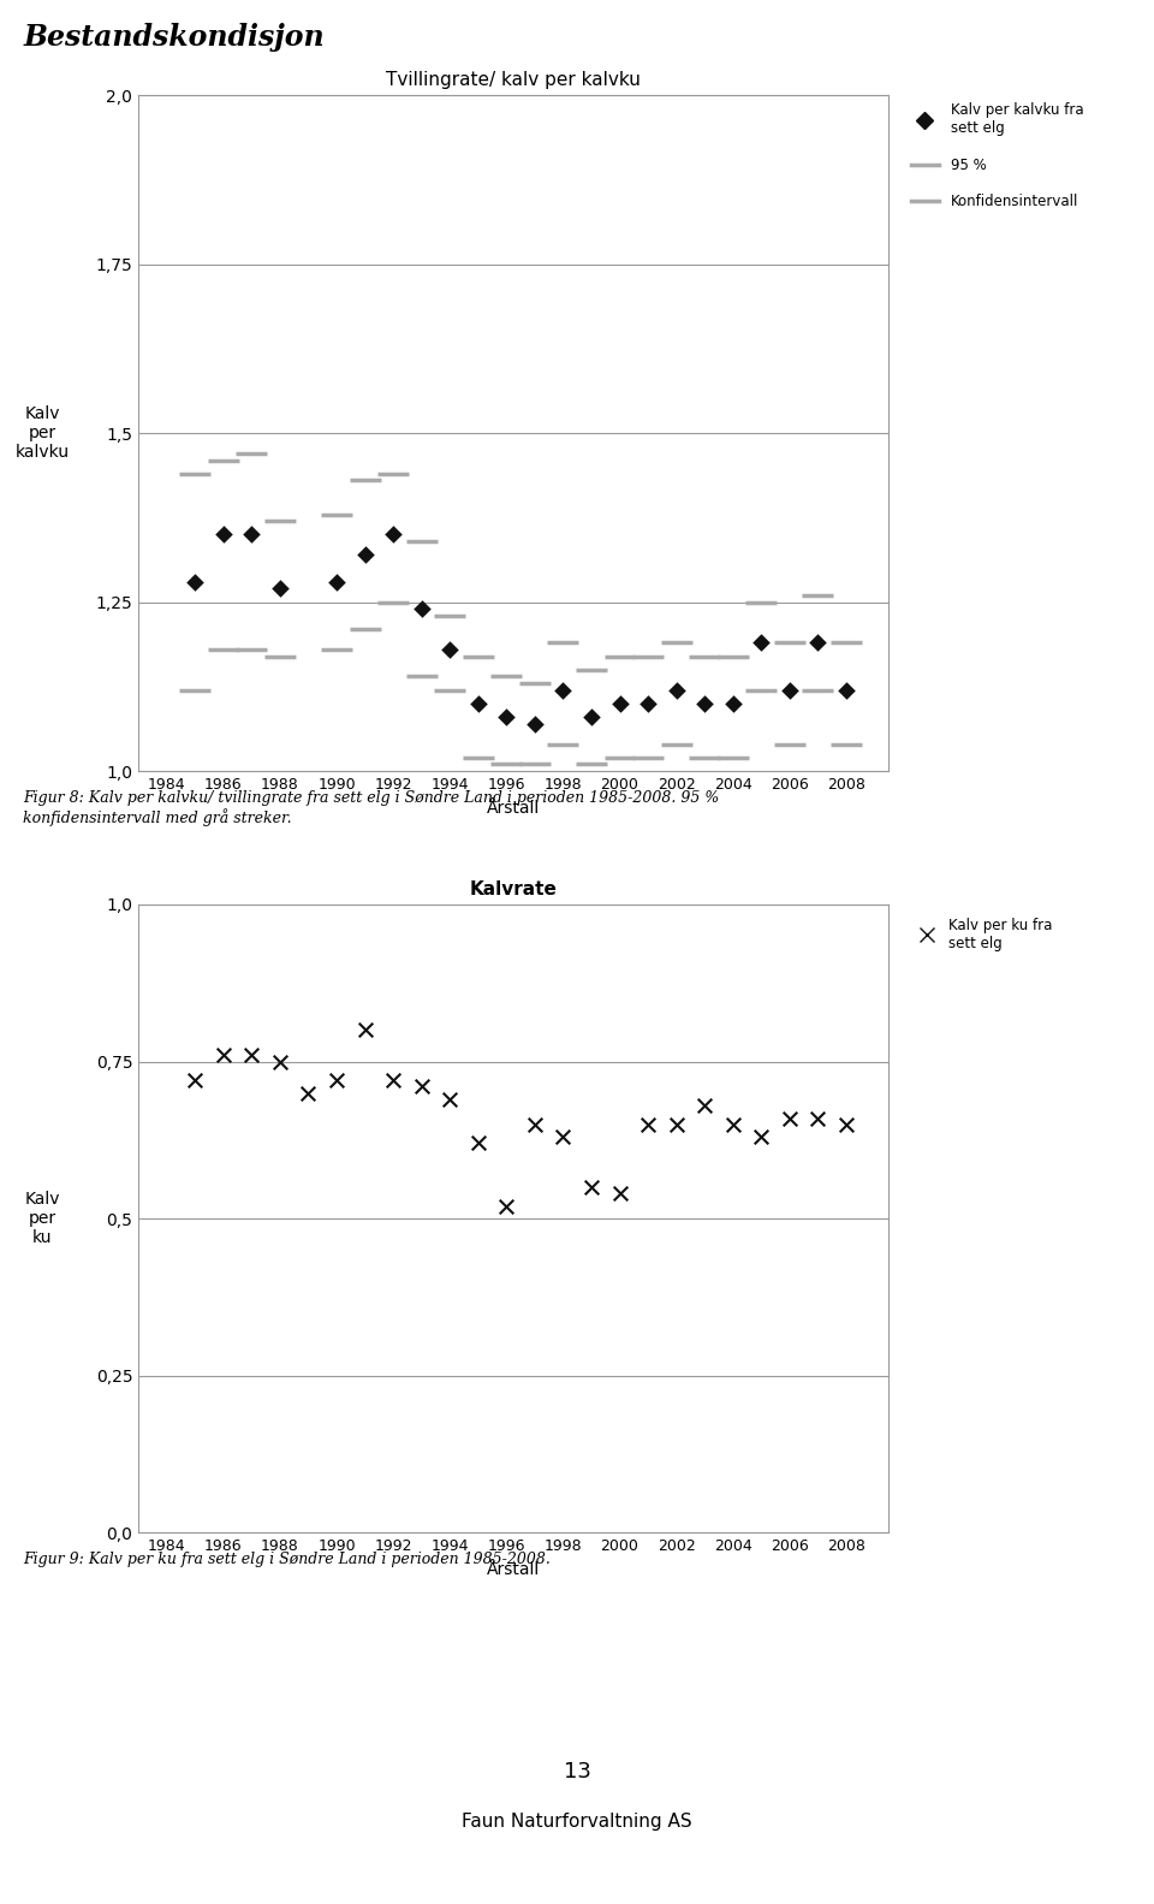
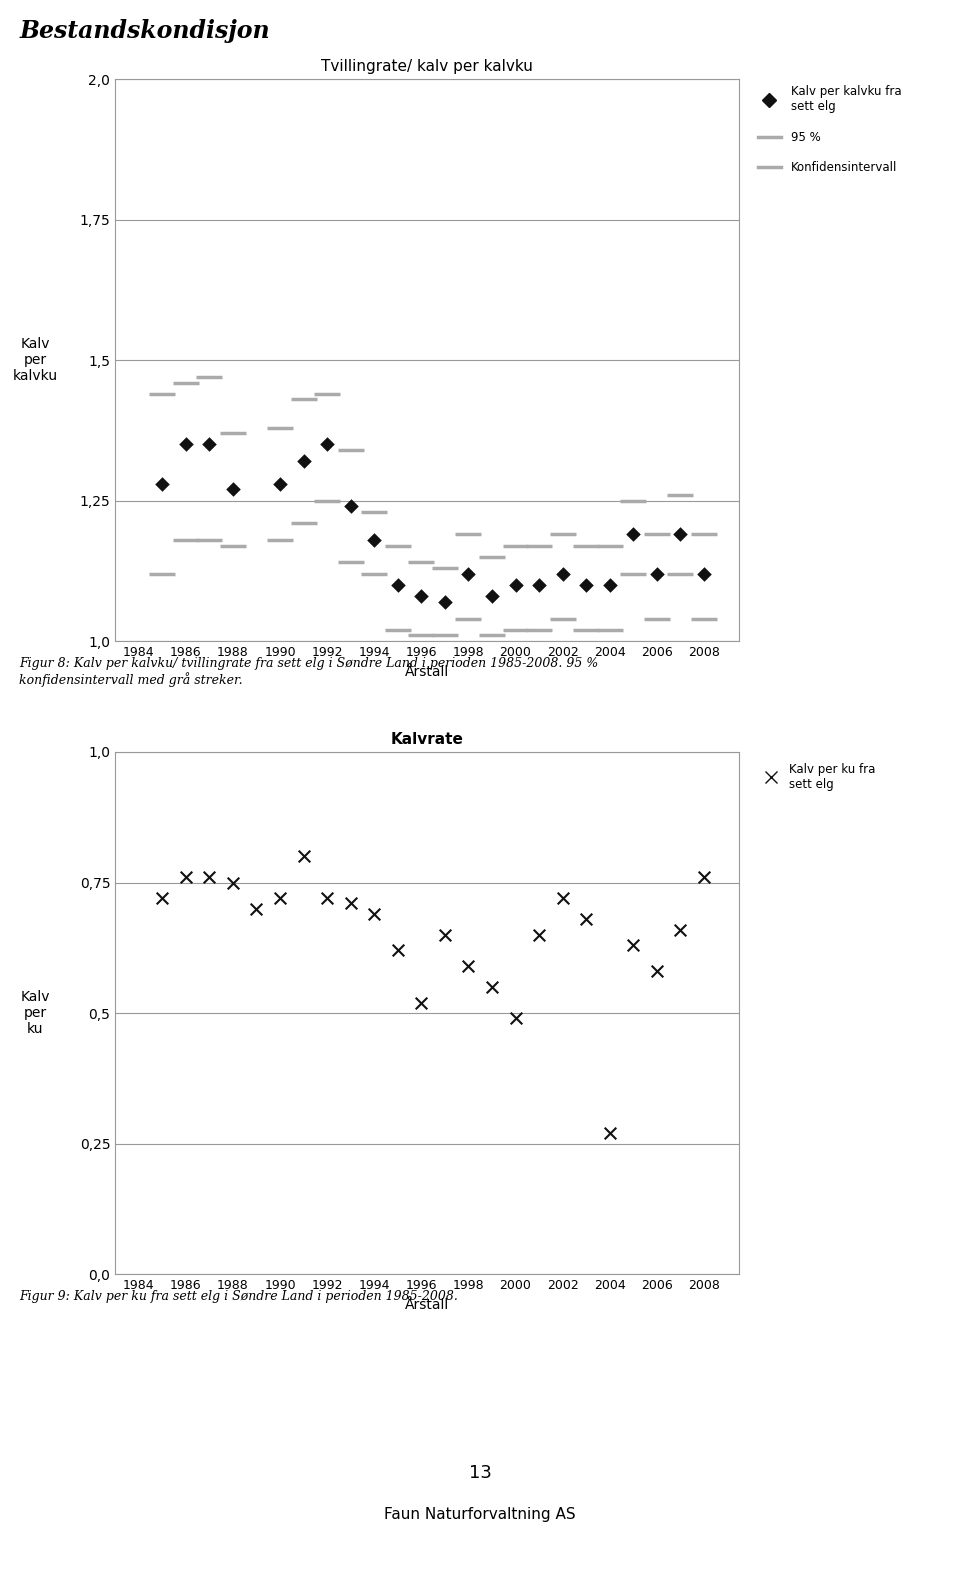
Kalvrate/1998: 0,63 -> 0,59
Kalvrate/2000: 0,54 -> 0,49
Kalvrate/2002: 0,65 -> 0,72
Kalvrate/2004: 0,65 -> 0,27
Kalvrate/2006: 0,66 -> 0,58
Kalvrate/2008: 0,65 -> 0,76
